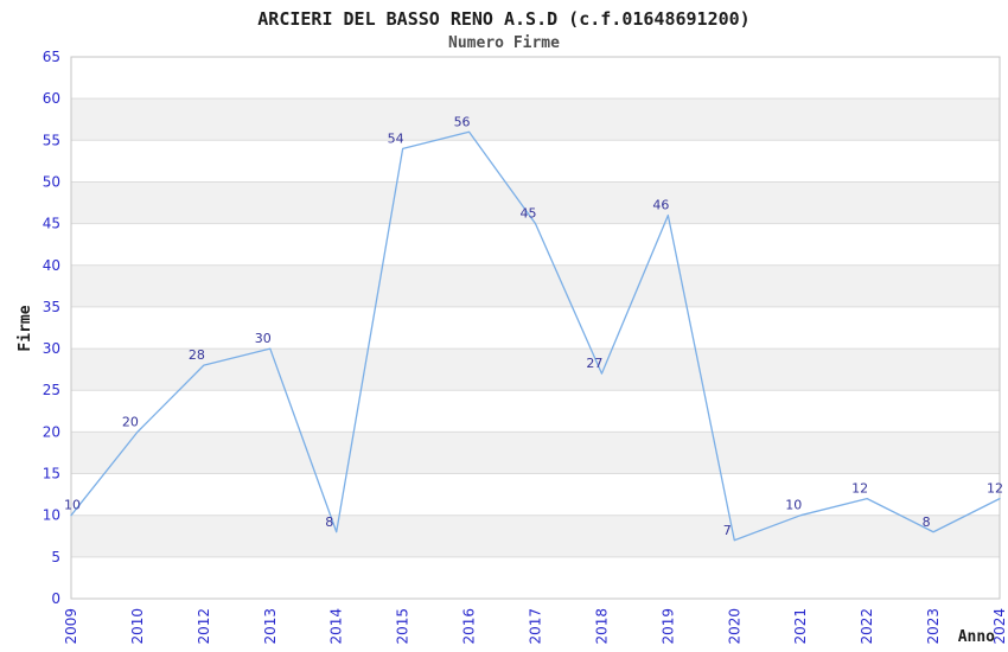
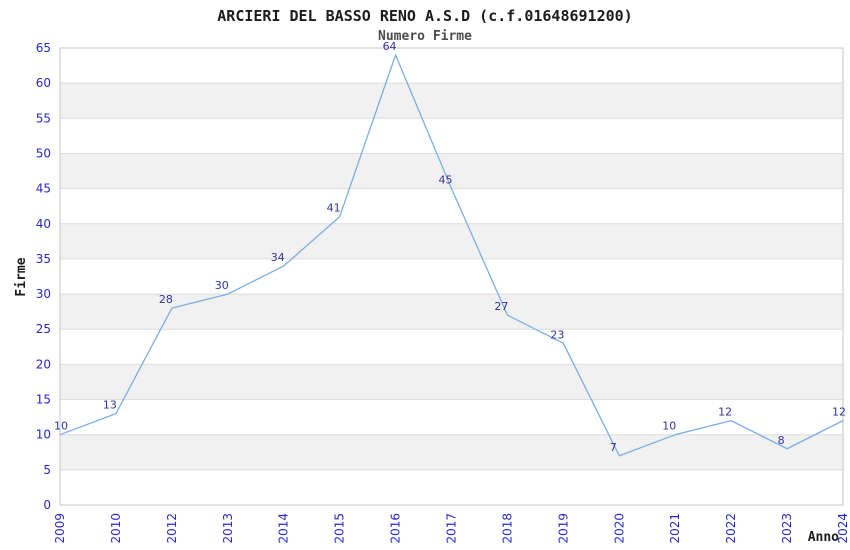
2010: 20 -> 13
2014: 8 -> 34
2015: 54 -> 41
2016: 56 -> 64
2019: 46 -> 23
